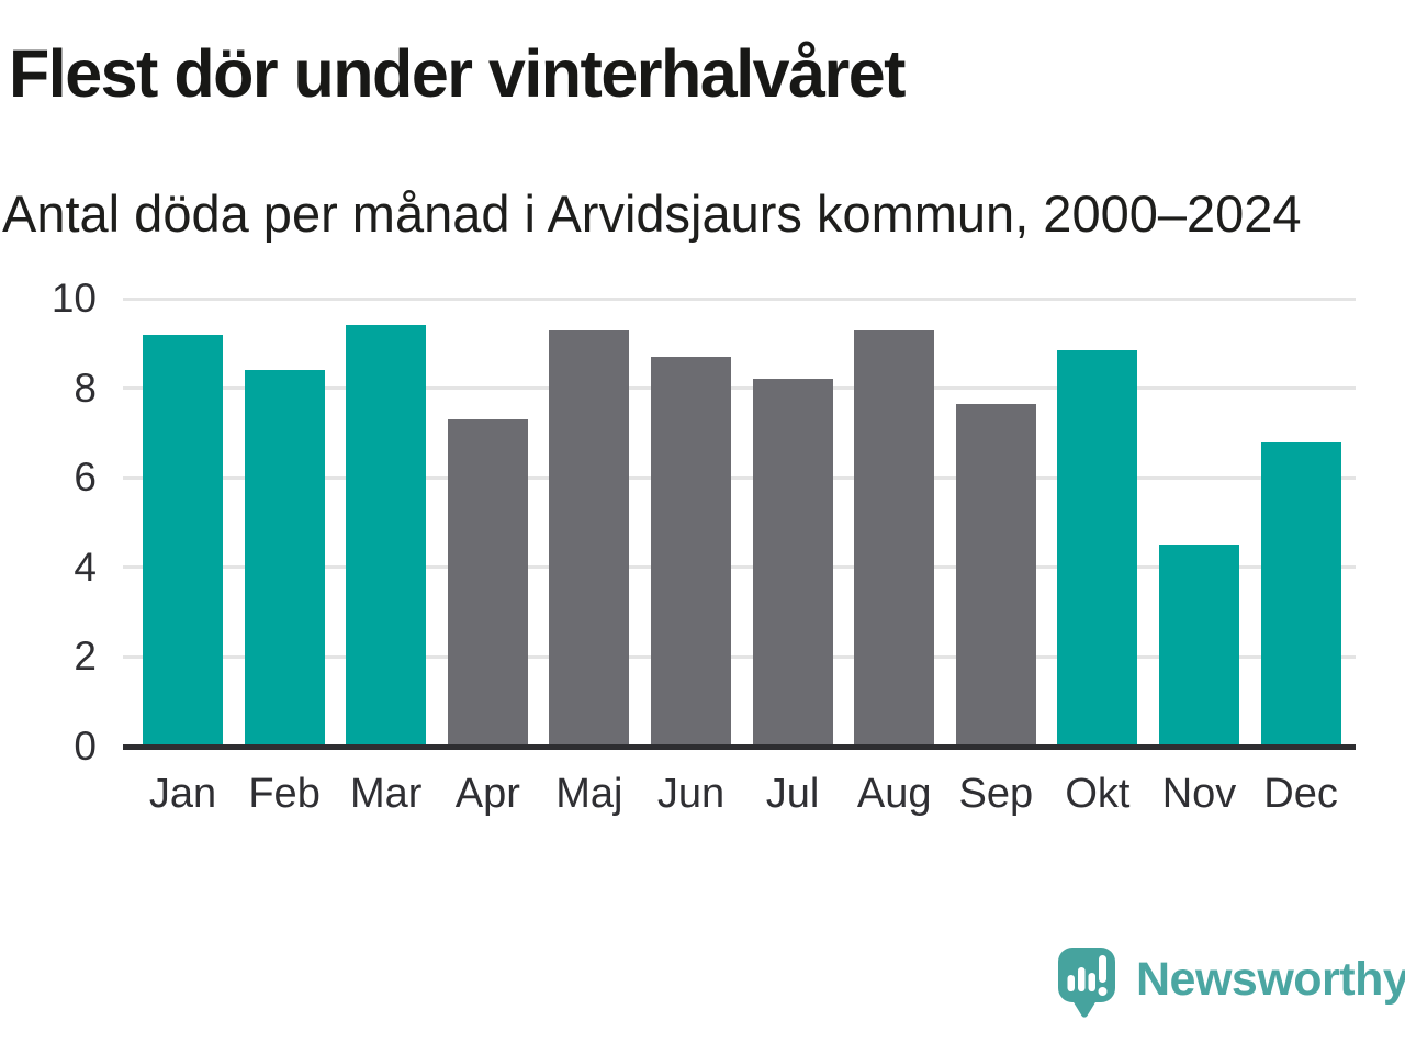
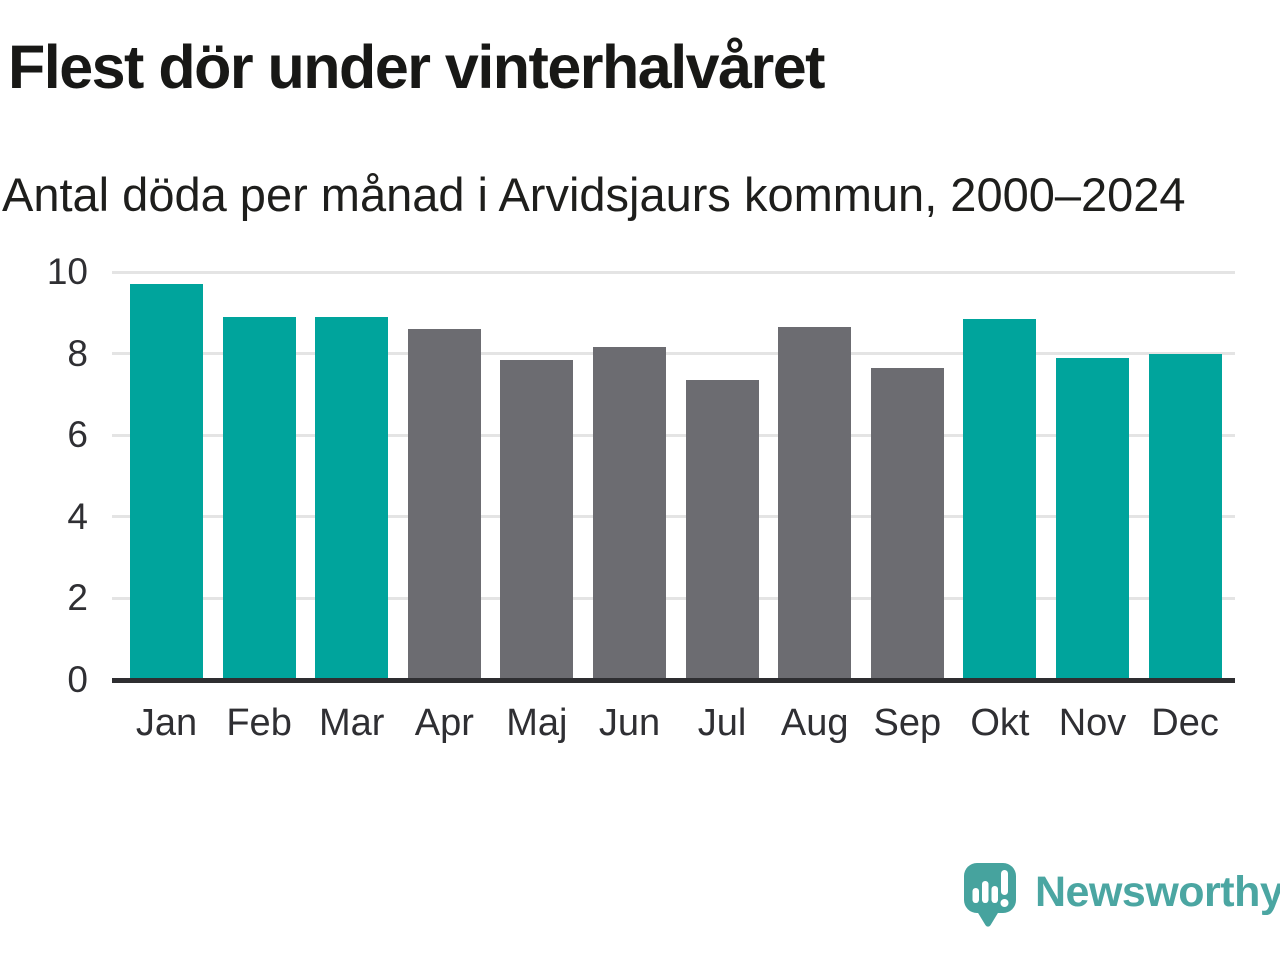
Jan: 9.2 -> 9.7
Feb: 8.4 -> 8.9
Mar: 9.4 -> 8.9
Apr: 7.3 -> 8.6
Maj: 9.3 -> 7.8
Jun: 8.7 -> 8.2
Jul: 8.2 -> 7.3
Aug: 9.3 -> 8.7
Nov: 4.5 -> 7.9
Dec: 6.8 -> 8.0
